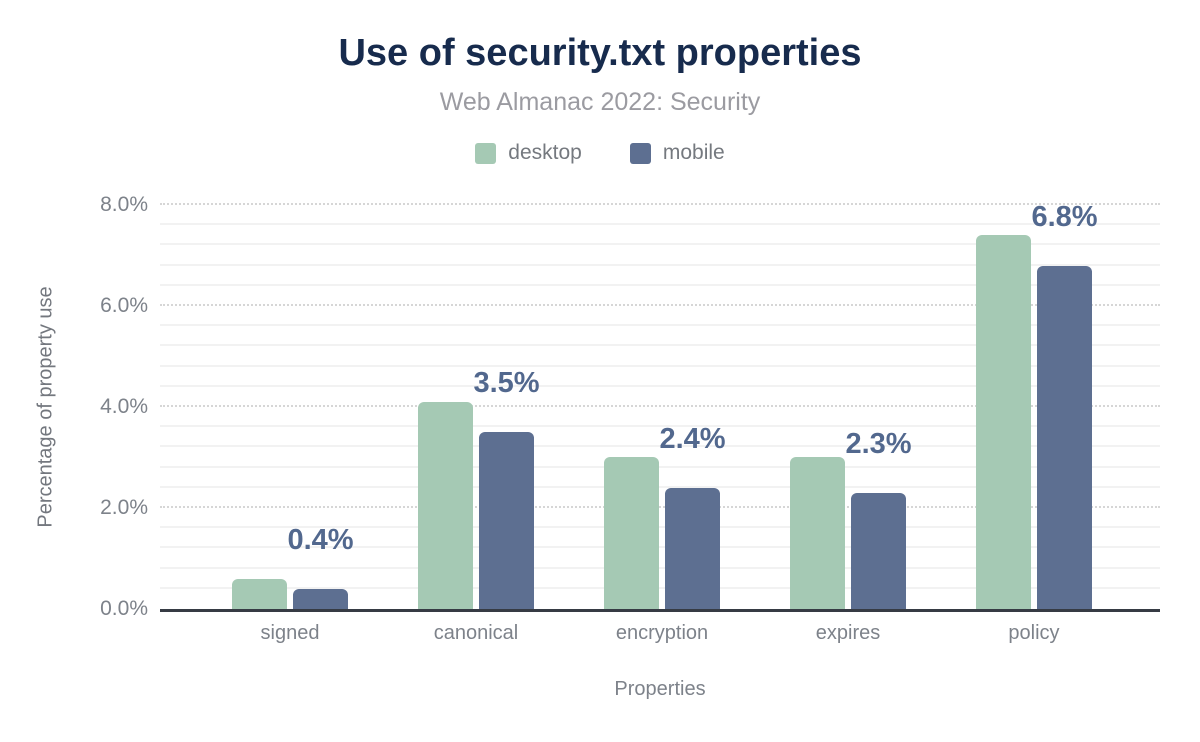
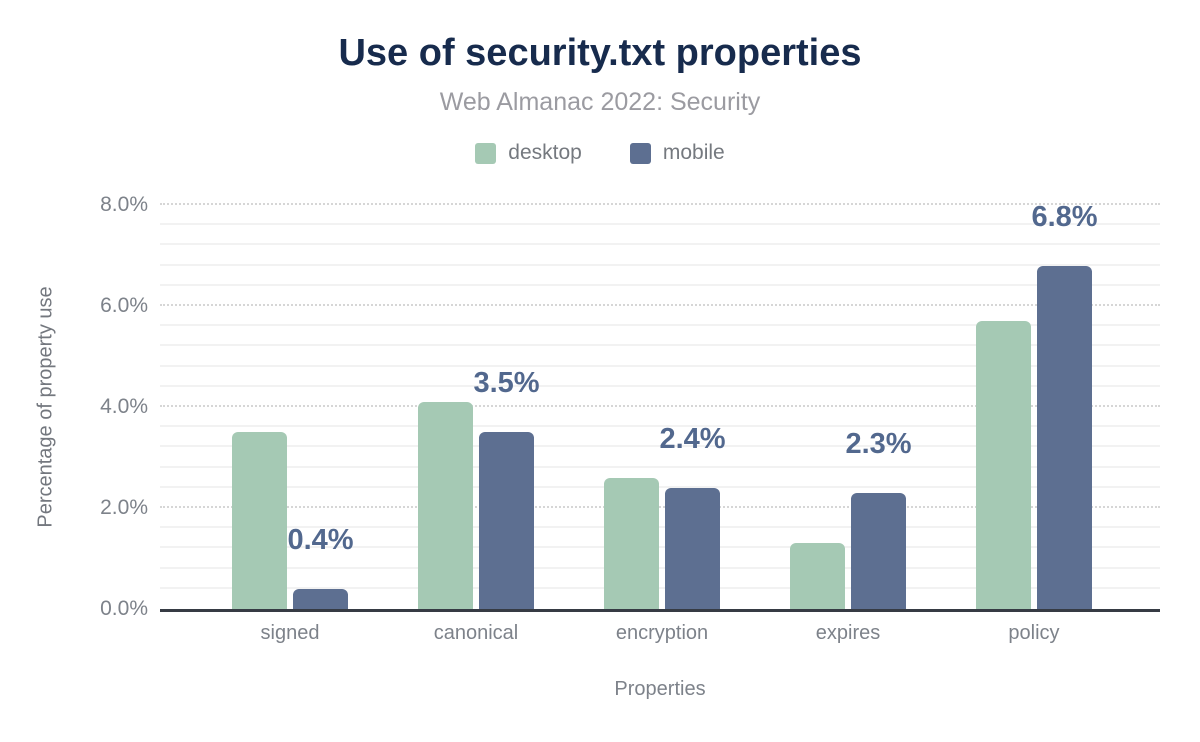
desktop/signed: 0.6% -> 3.5%
desktop/encryption: 3.0% -> 2.6%
desktop/expires: 3.0% -> 1.3%
desktop/policy: 7.4% -> 5.7%
